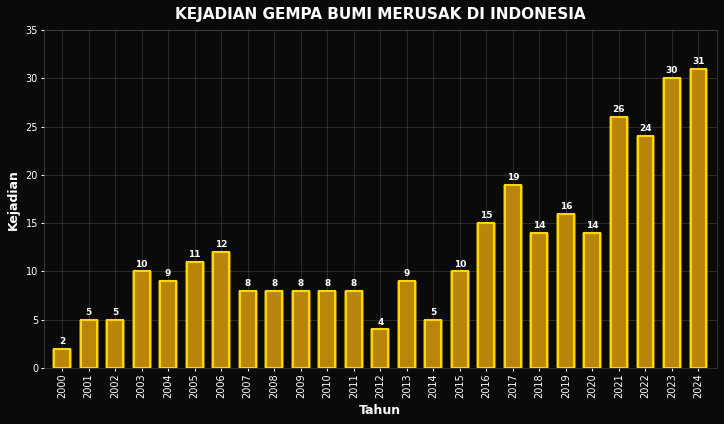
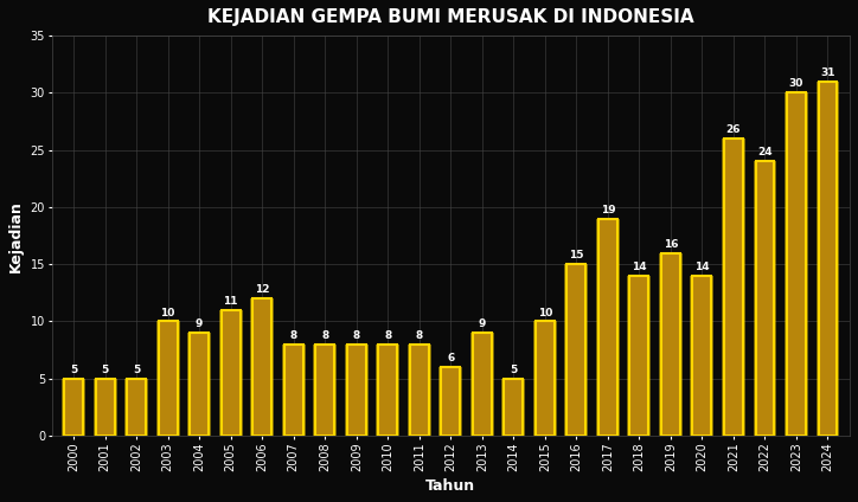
2000: 2 -> 5
2012: 4 -> 6
